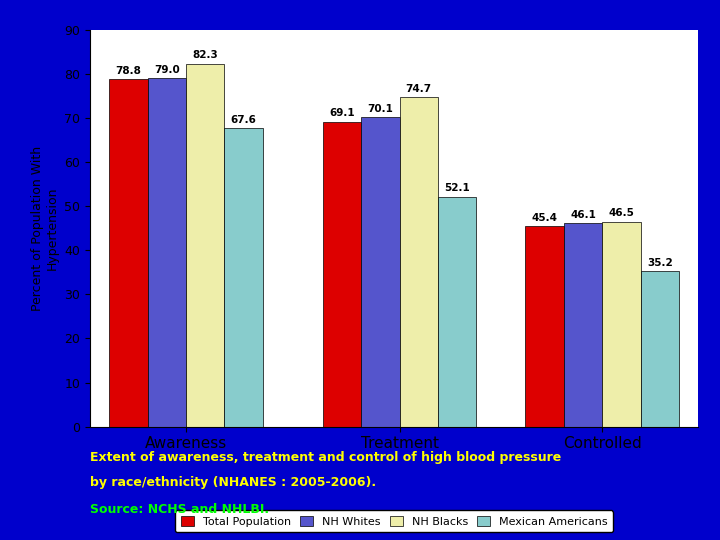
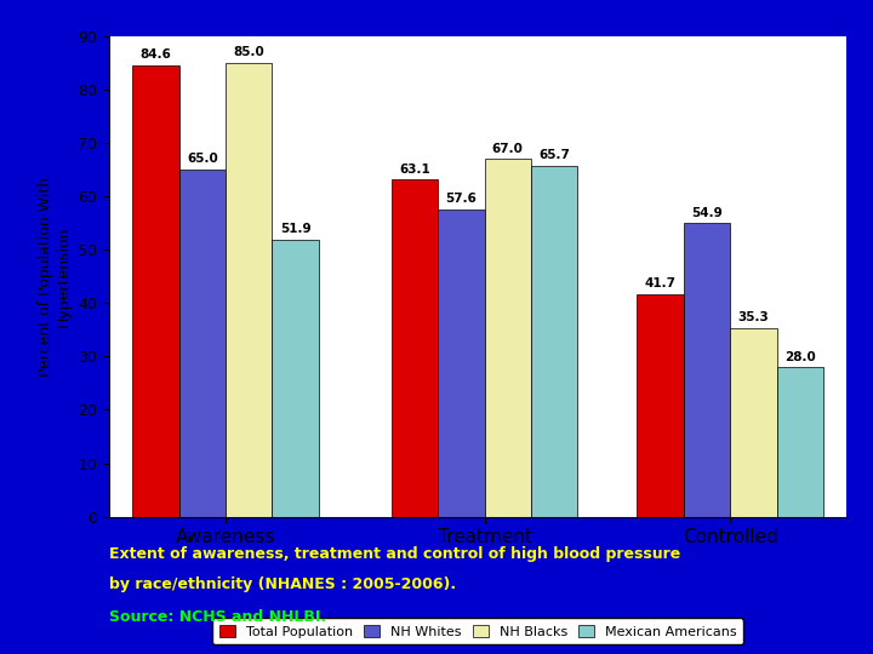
Total Population/Awareness: 78.8 -> 84.6
NH Whites/Awareness: 79.0 -> 65.0
NH Blacks/Awareness: 82.3 -> 85.0
Mexican Americans/Awareness: 67.6 -> 51.9
Total Population/Treatment: 69.1 -> 63.1
NH Whites/Treatment: 70.1 -> 57.6
NH Blacks/Treatment: 74.7 -> 67.0
Mexican Americans/Treatment: 52.1 -> 65.7
Total Population/Controlled: 45.4 -> 41.7
NH Whites/Controlled: 46.1 -> 54.9
NH Blacks/Controlled: 46.5 -> 35.3
Mexican Americans/Controlled: 35.2 -> 28.0
